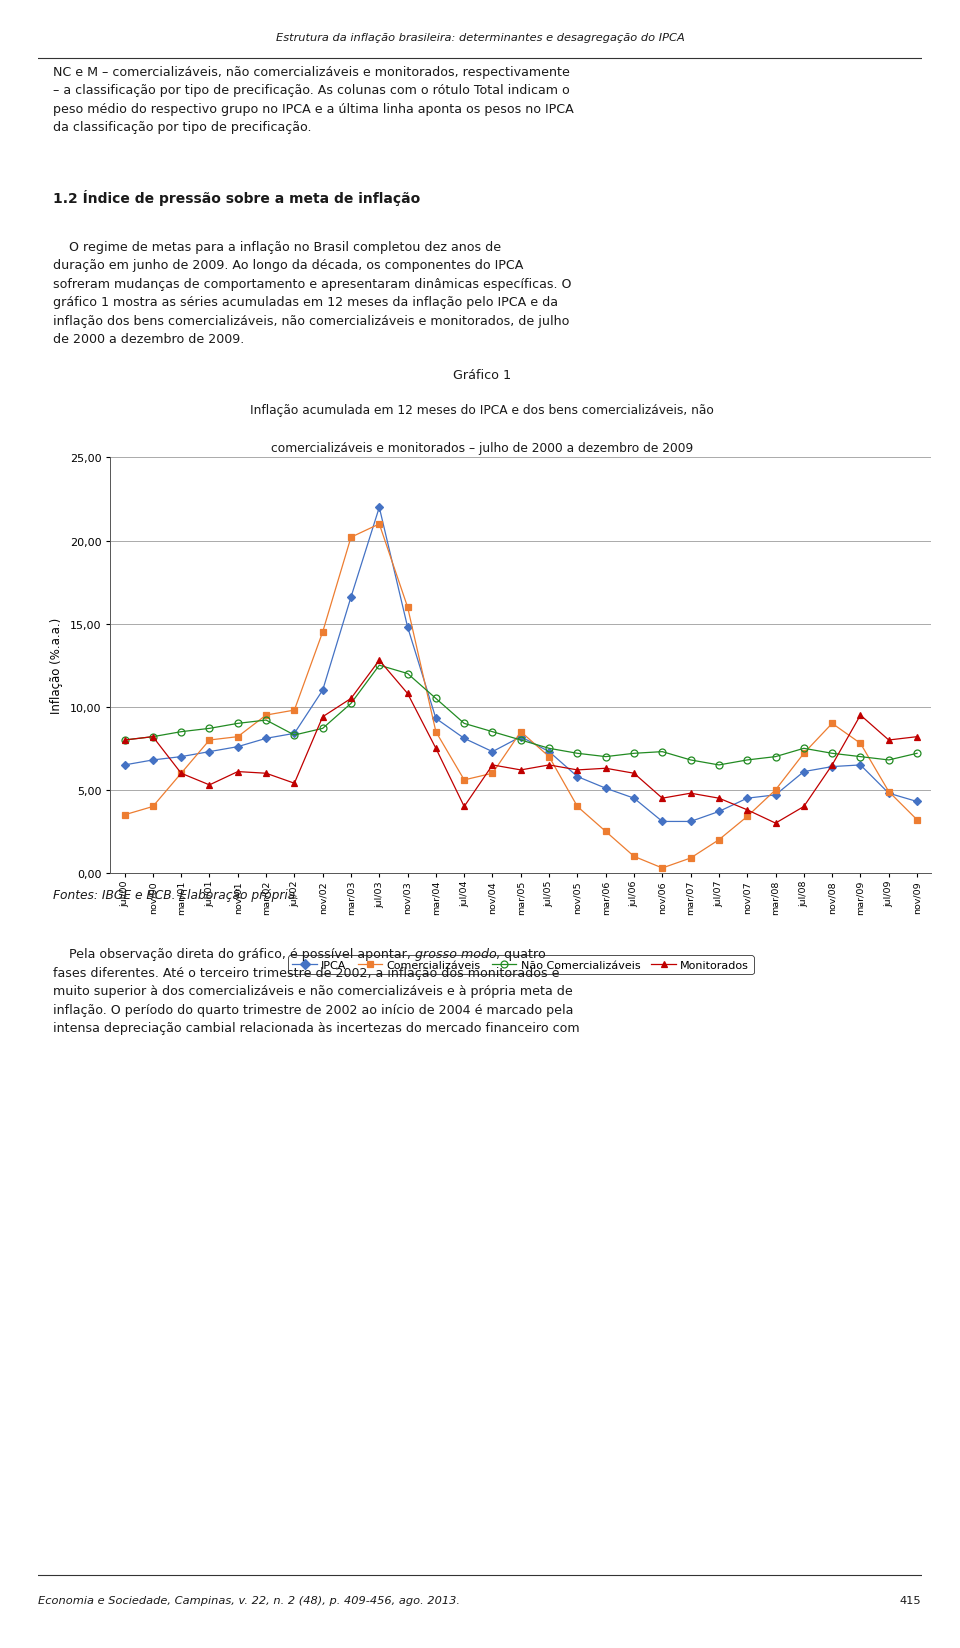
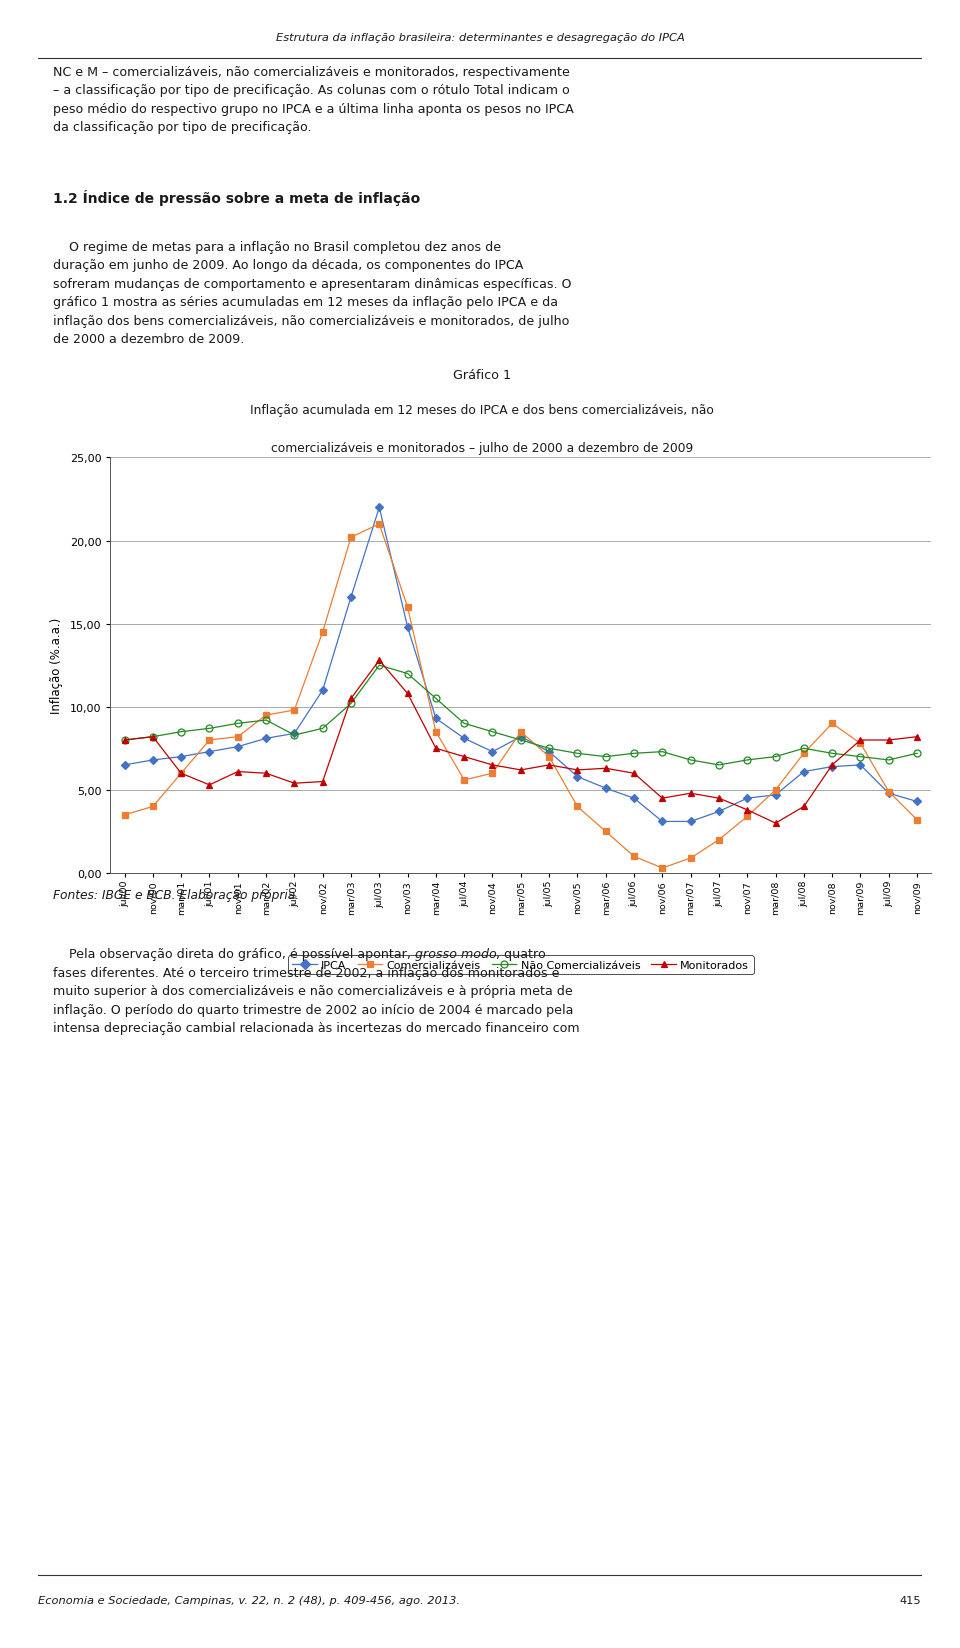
Monitorados/nov/02: 9,4 -> 5,5
Monitorados/jul/04: 4,0 -> 7,0
Monitorados/mar/09: 9,5 -> 8,0
